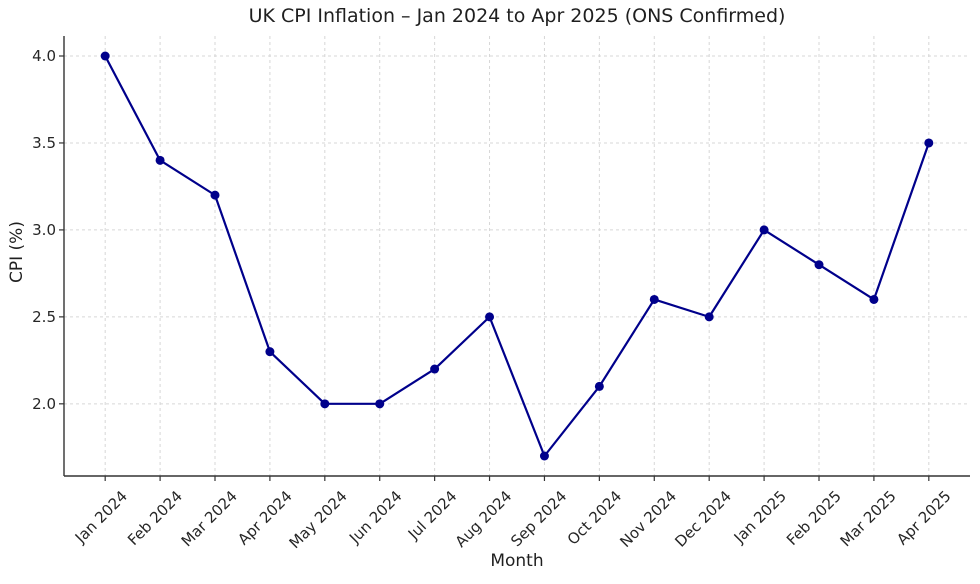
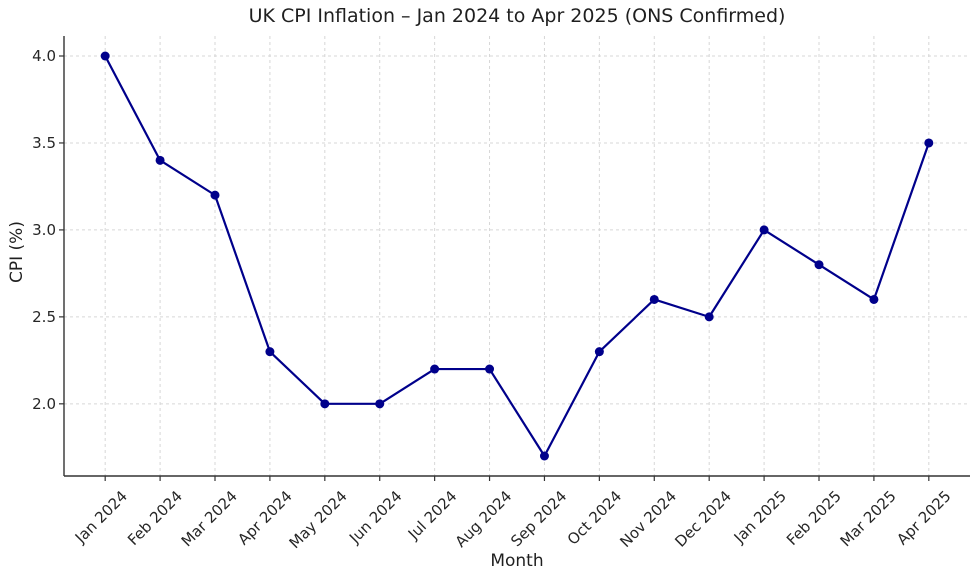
Aug 2024: 2.5 -> 2.2
Oct 2024: 2.1 -> 2.3
